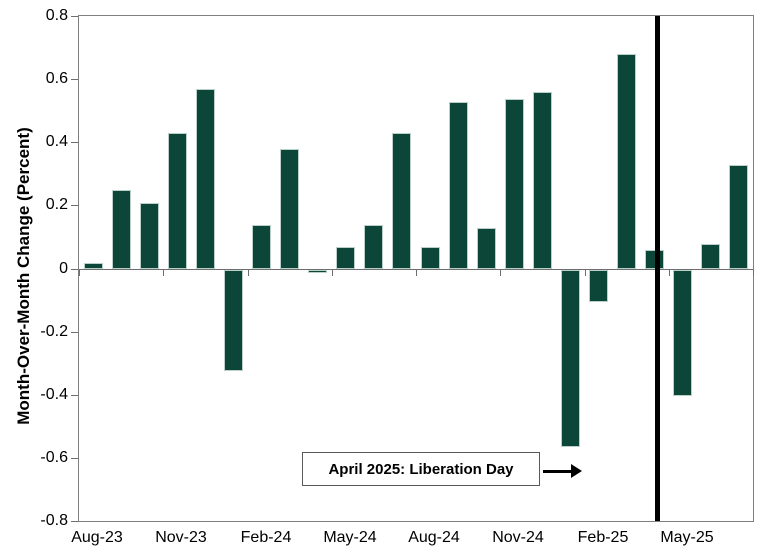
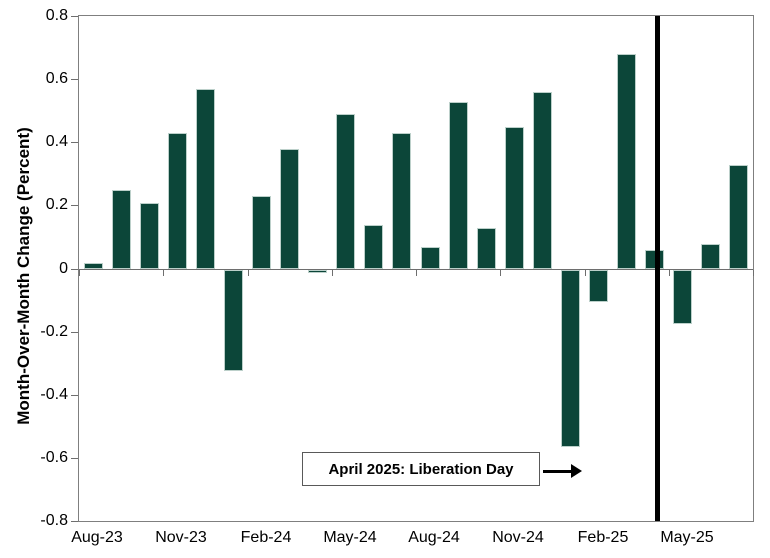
Feb-24: 0.14 -> 0.23
May-24: 0.07 -> 0.49
Nov-24: 0.54 -> 0.45
May-25: -0.40 -> -0.17
